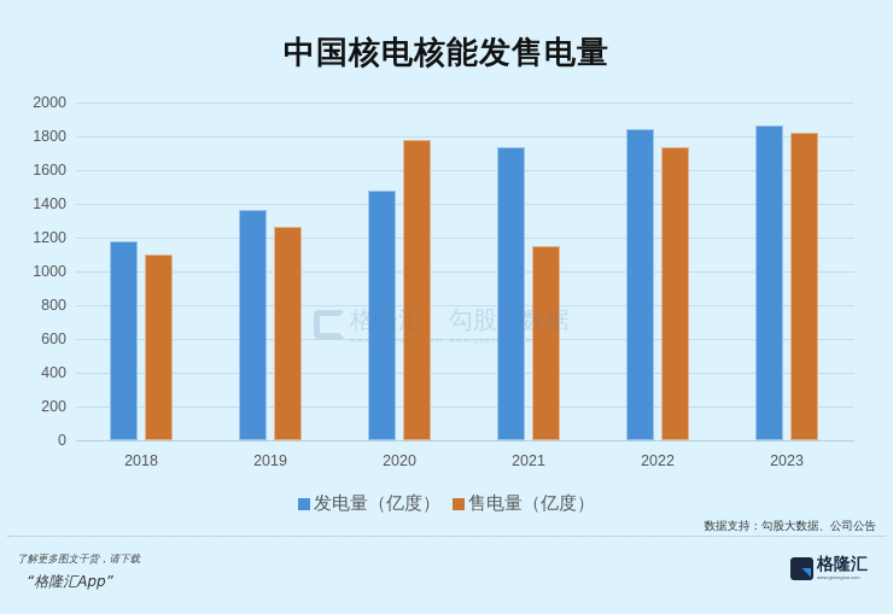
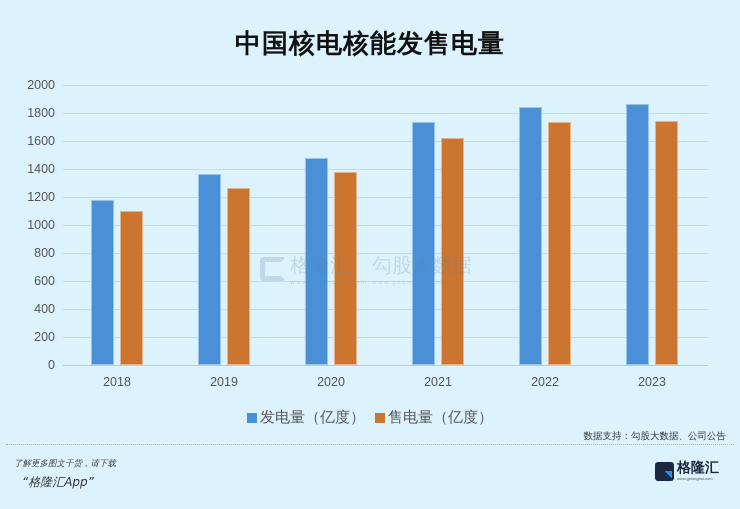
售电量（亿度）/2020: 1780 -> 1380
售电量（亿度）/2021: 1150 -> 1620
售电量（亿度）/2023: 1820 -> 1740
